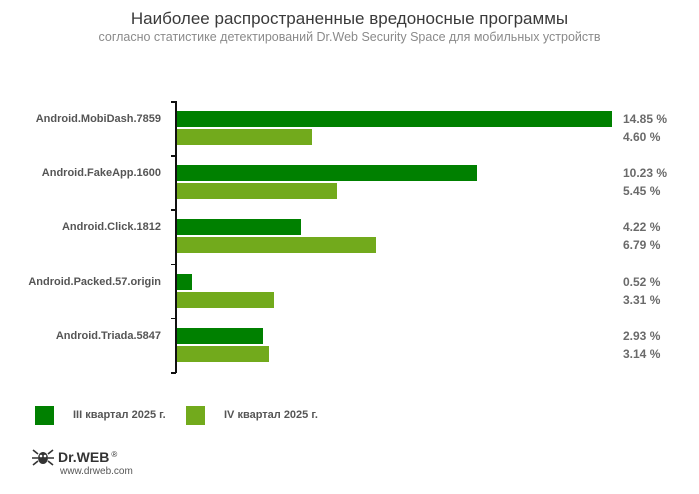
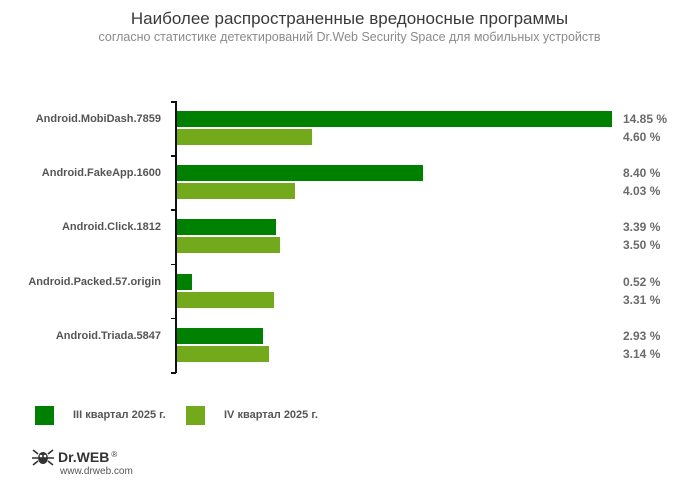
III квартал 2025 г./Android.FakeApp.1600: 10.23 -> 8.40
IV квартал 2025 г./Android.FakeApp.1600: 5.45 -> 4.03
III квартал 2025 г./Android.Click.1812: 4.22 -> 3.39
IV квартал 2025 г./Android.Click.1812: 6.79 -> 3.50
